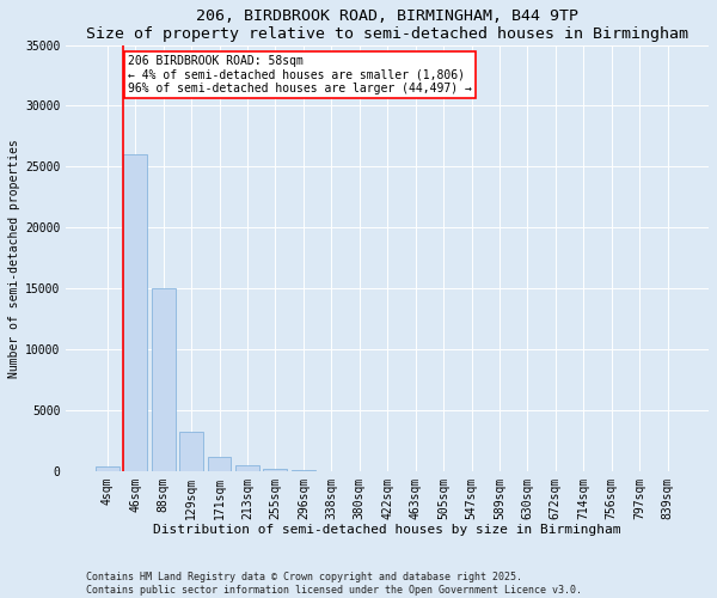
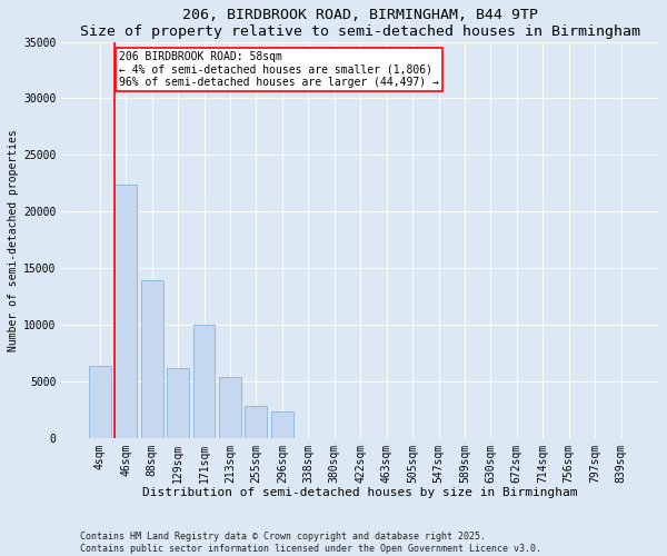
4sqm: 400 -> 6400
46sqm: 26000 -> 22400
88sqm: 15000 -> 13900
129sqm: 3200 -> 6200
171sqm: 1200 -> 10000
213sqm: 400 -> 5400
255sqm: 200 -> 2800
296sqm: 0 -> 2300
